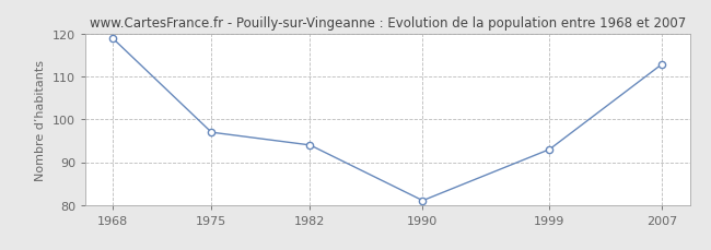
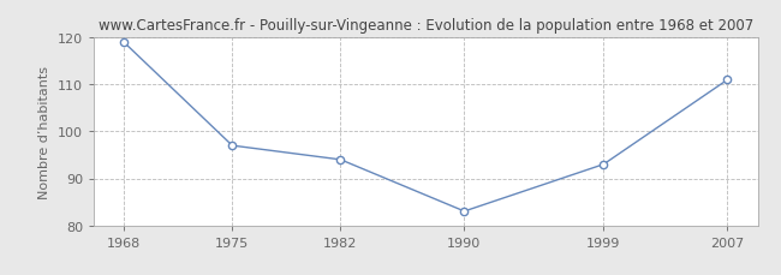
1990: 81 -> 83
2007: 113 -> 111
